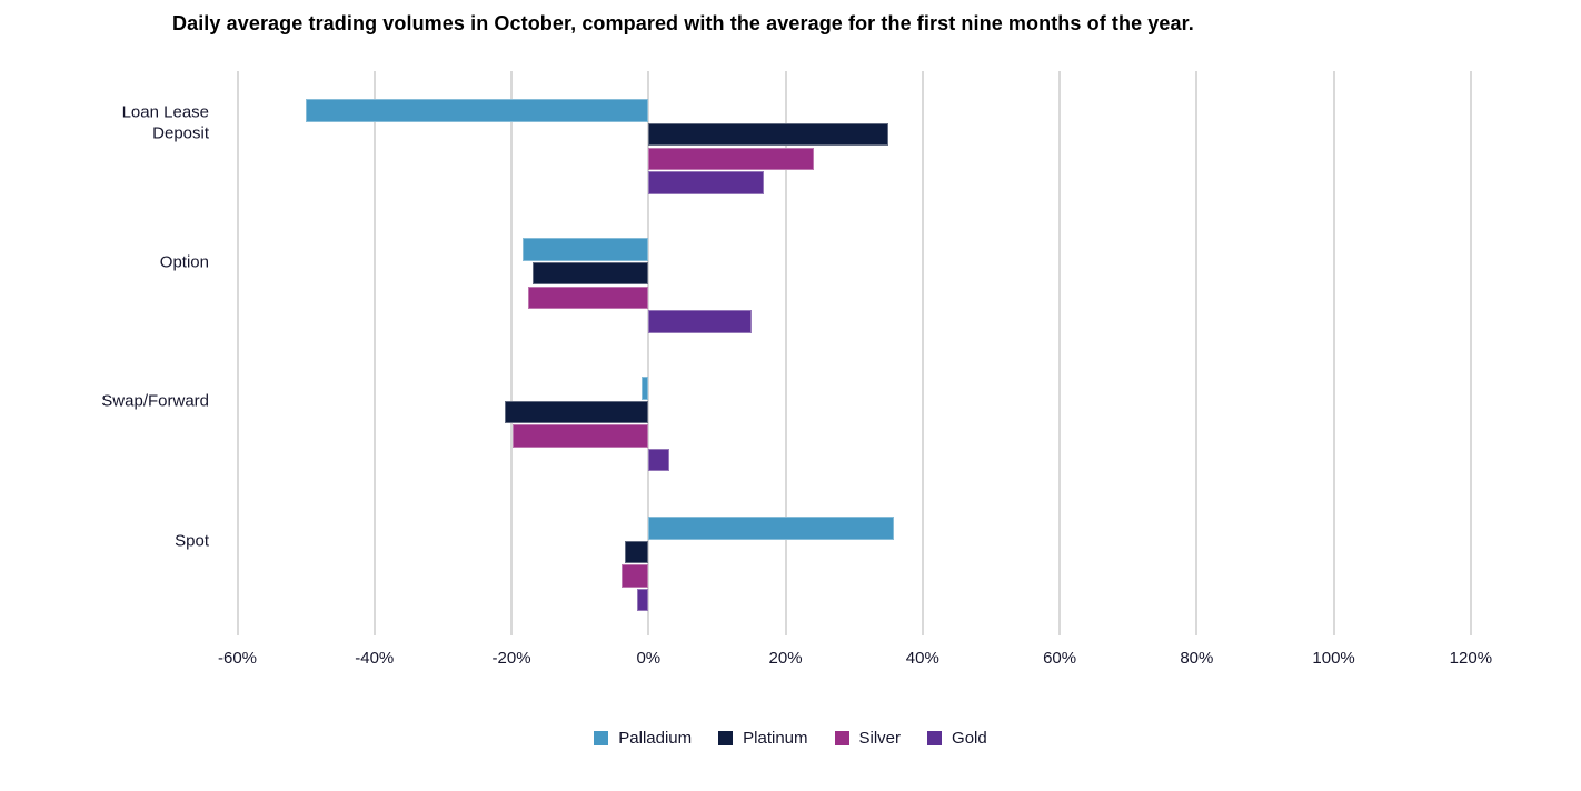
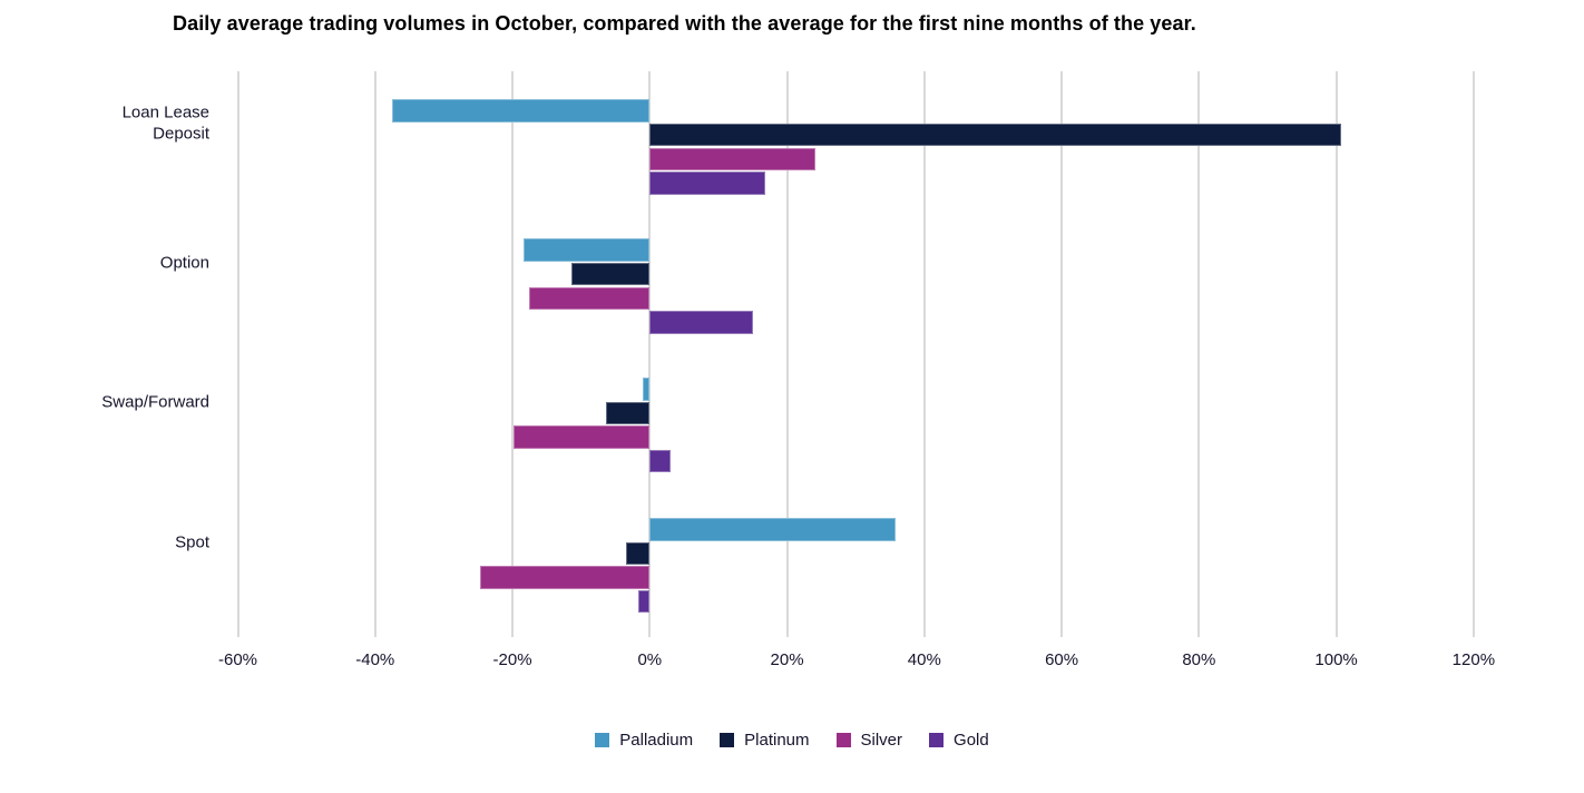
Palladium/Loan Lease Deposit: -50% -> -38%
Platinum/Loan Lease Deposit: 35% -> 101%
Platinum/Option: -17% -> -11%
Platinum/Swap/Forward: -21% -> -6%
Silver/Spot: -4% -> -25%
